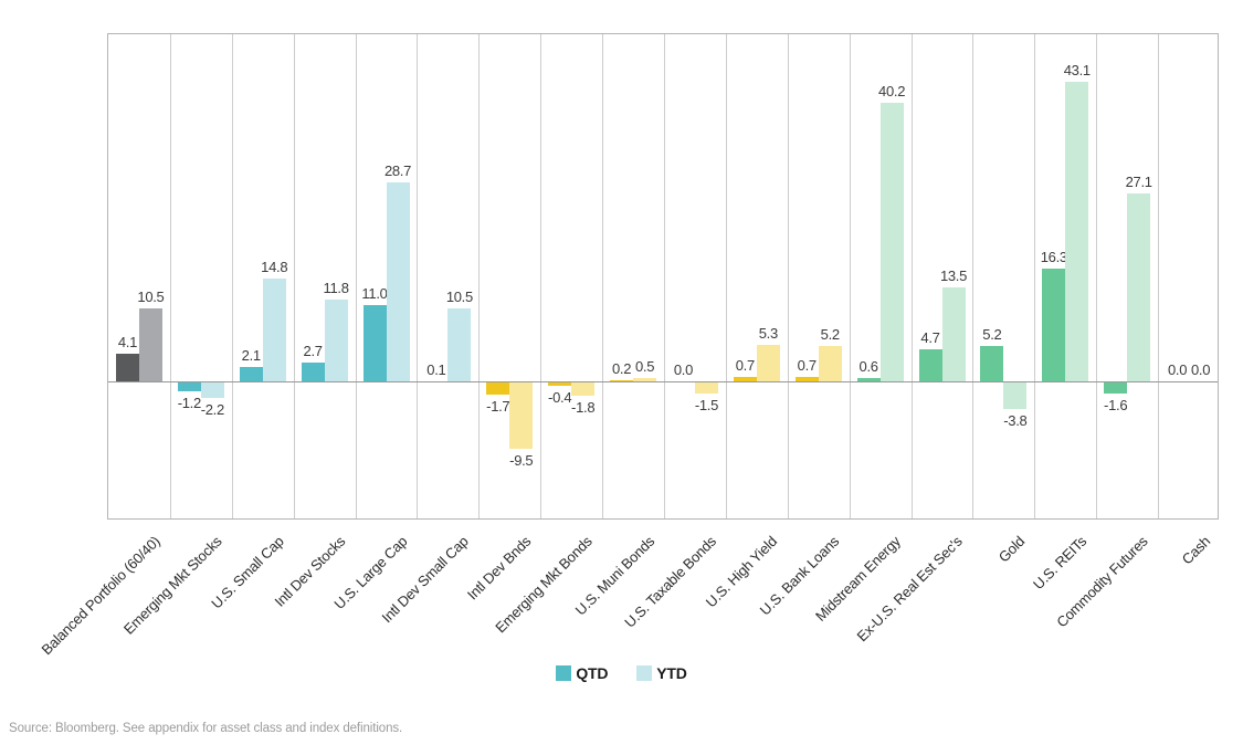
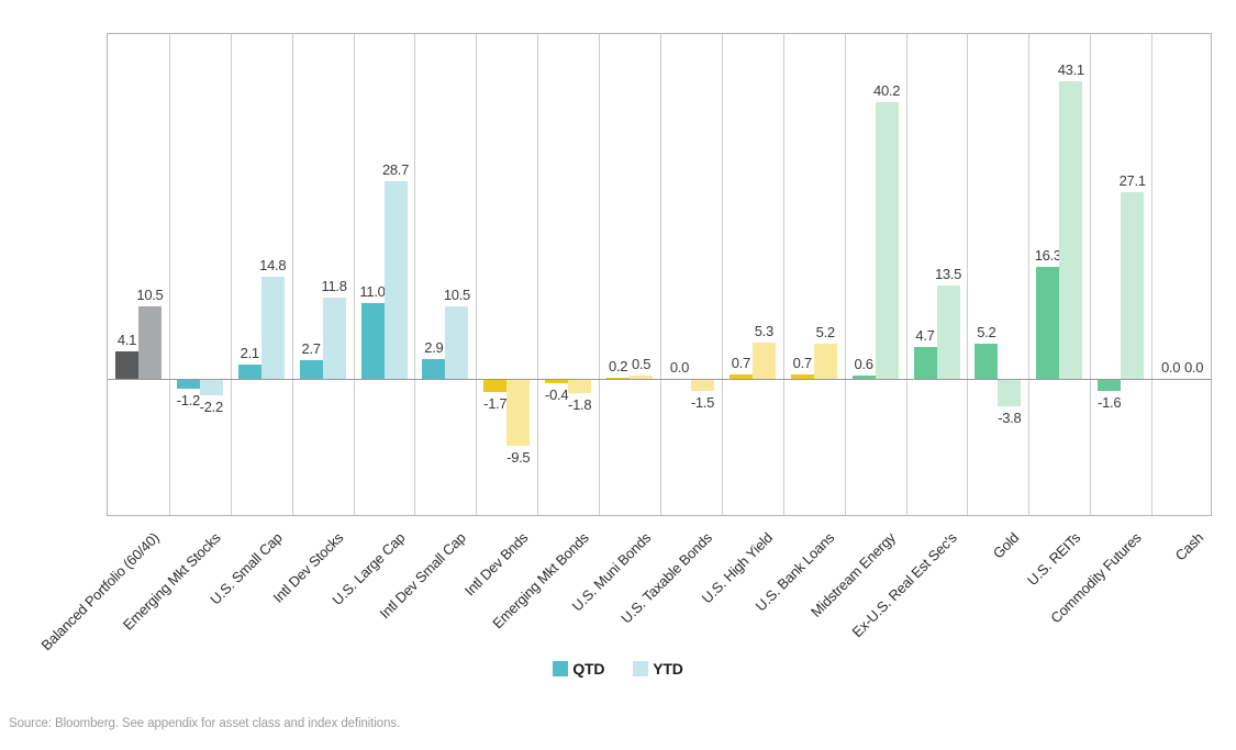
QTD/Intl Dev Small Cap: 0.1 -> 2.9
